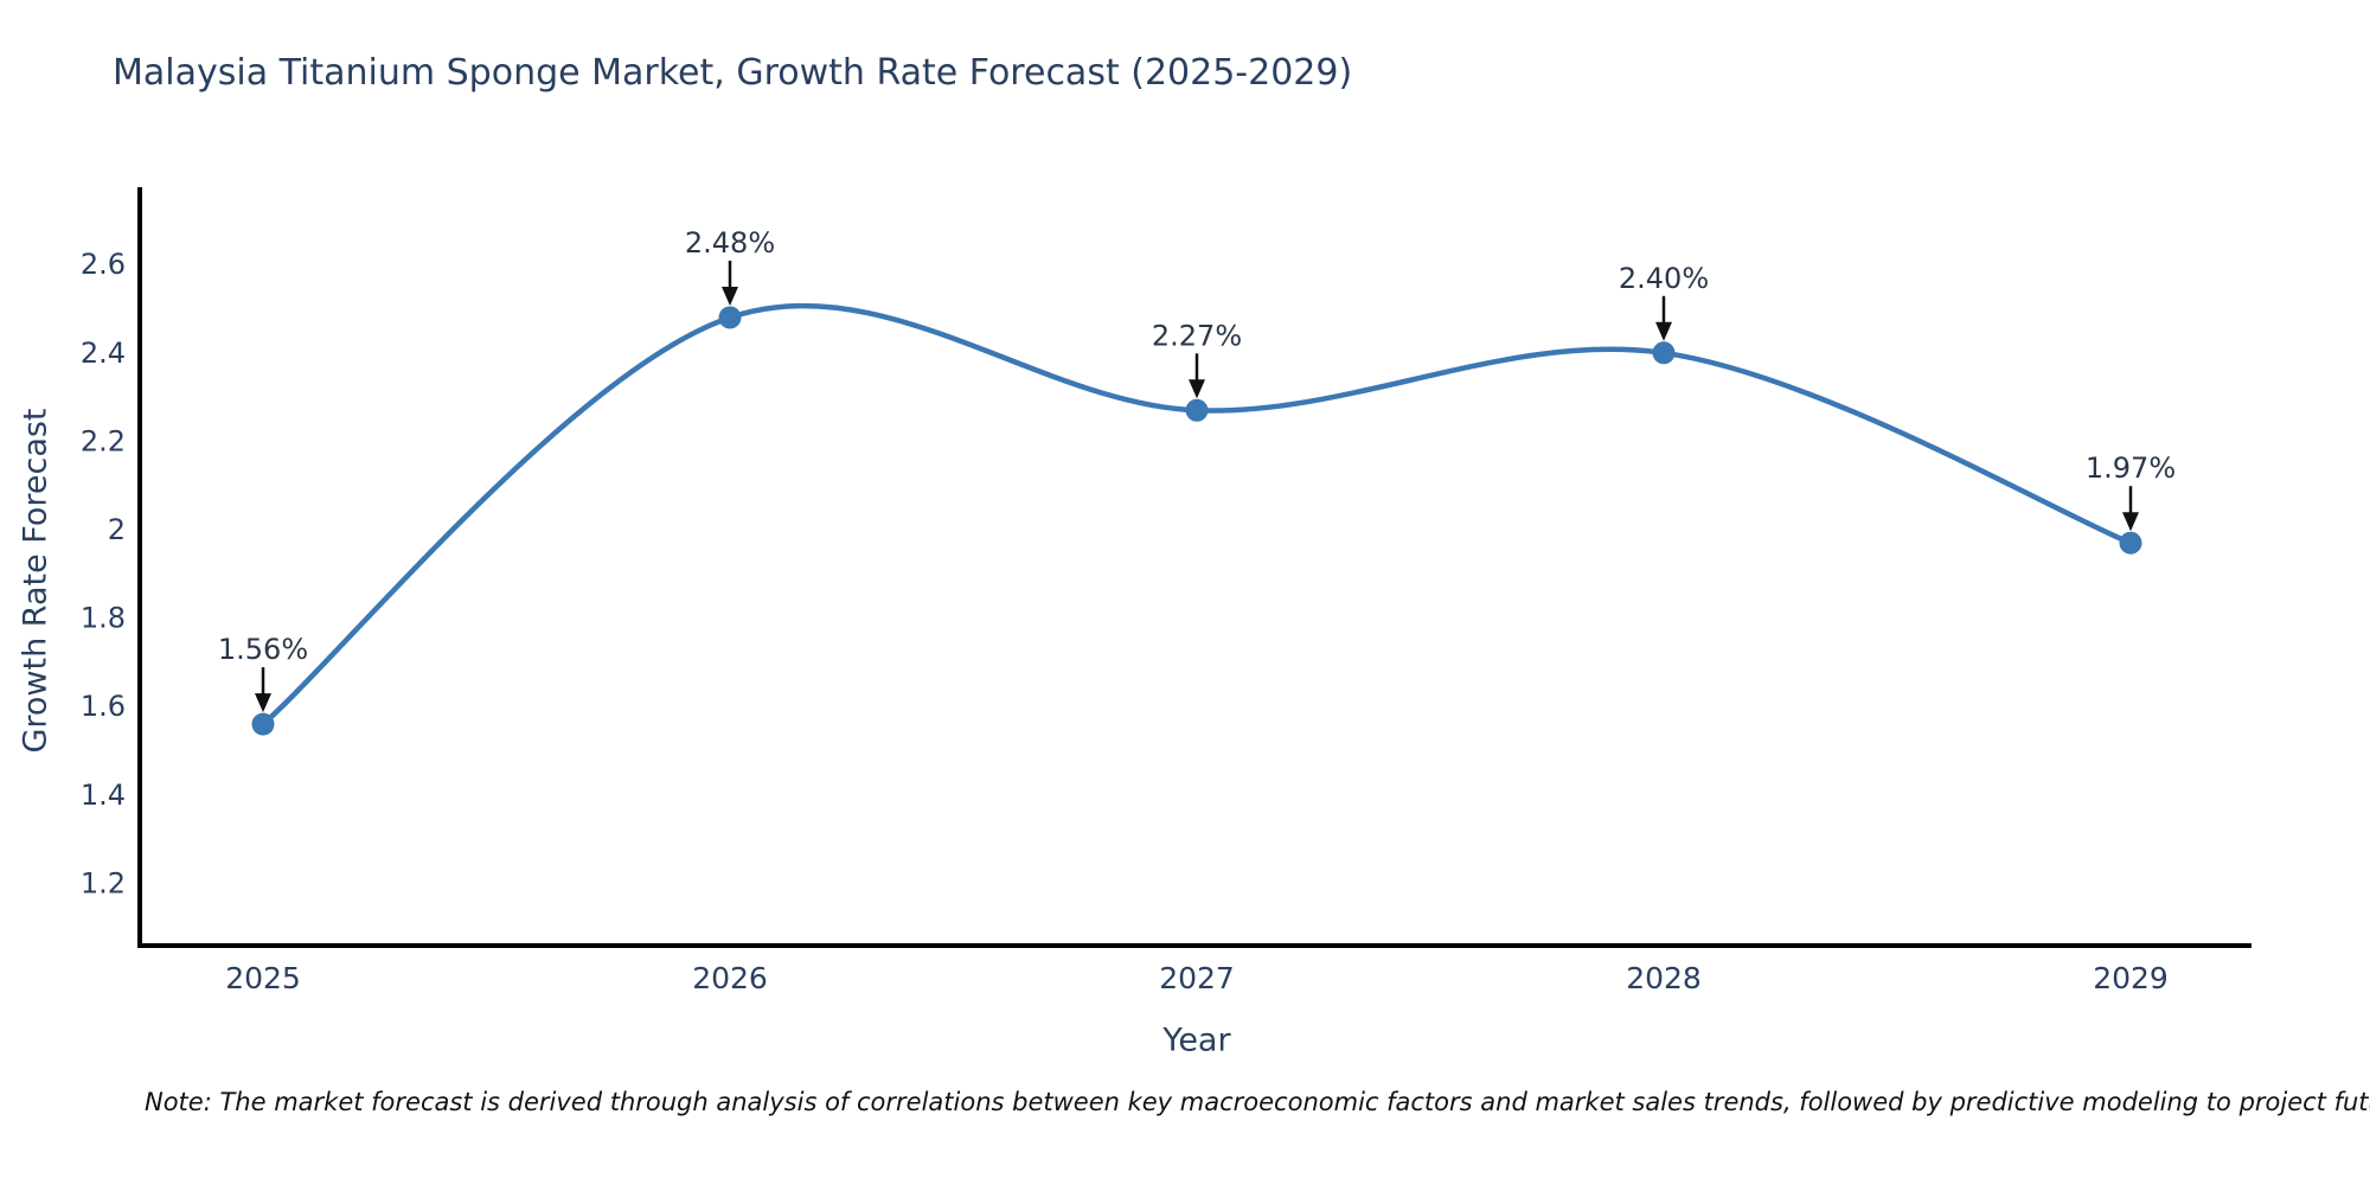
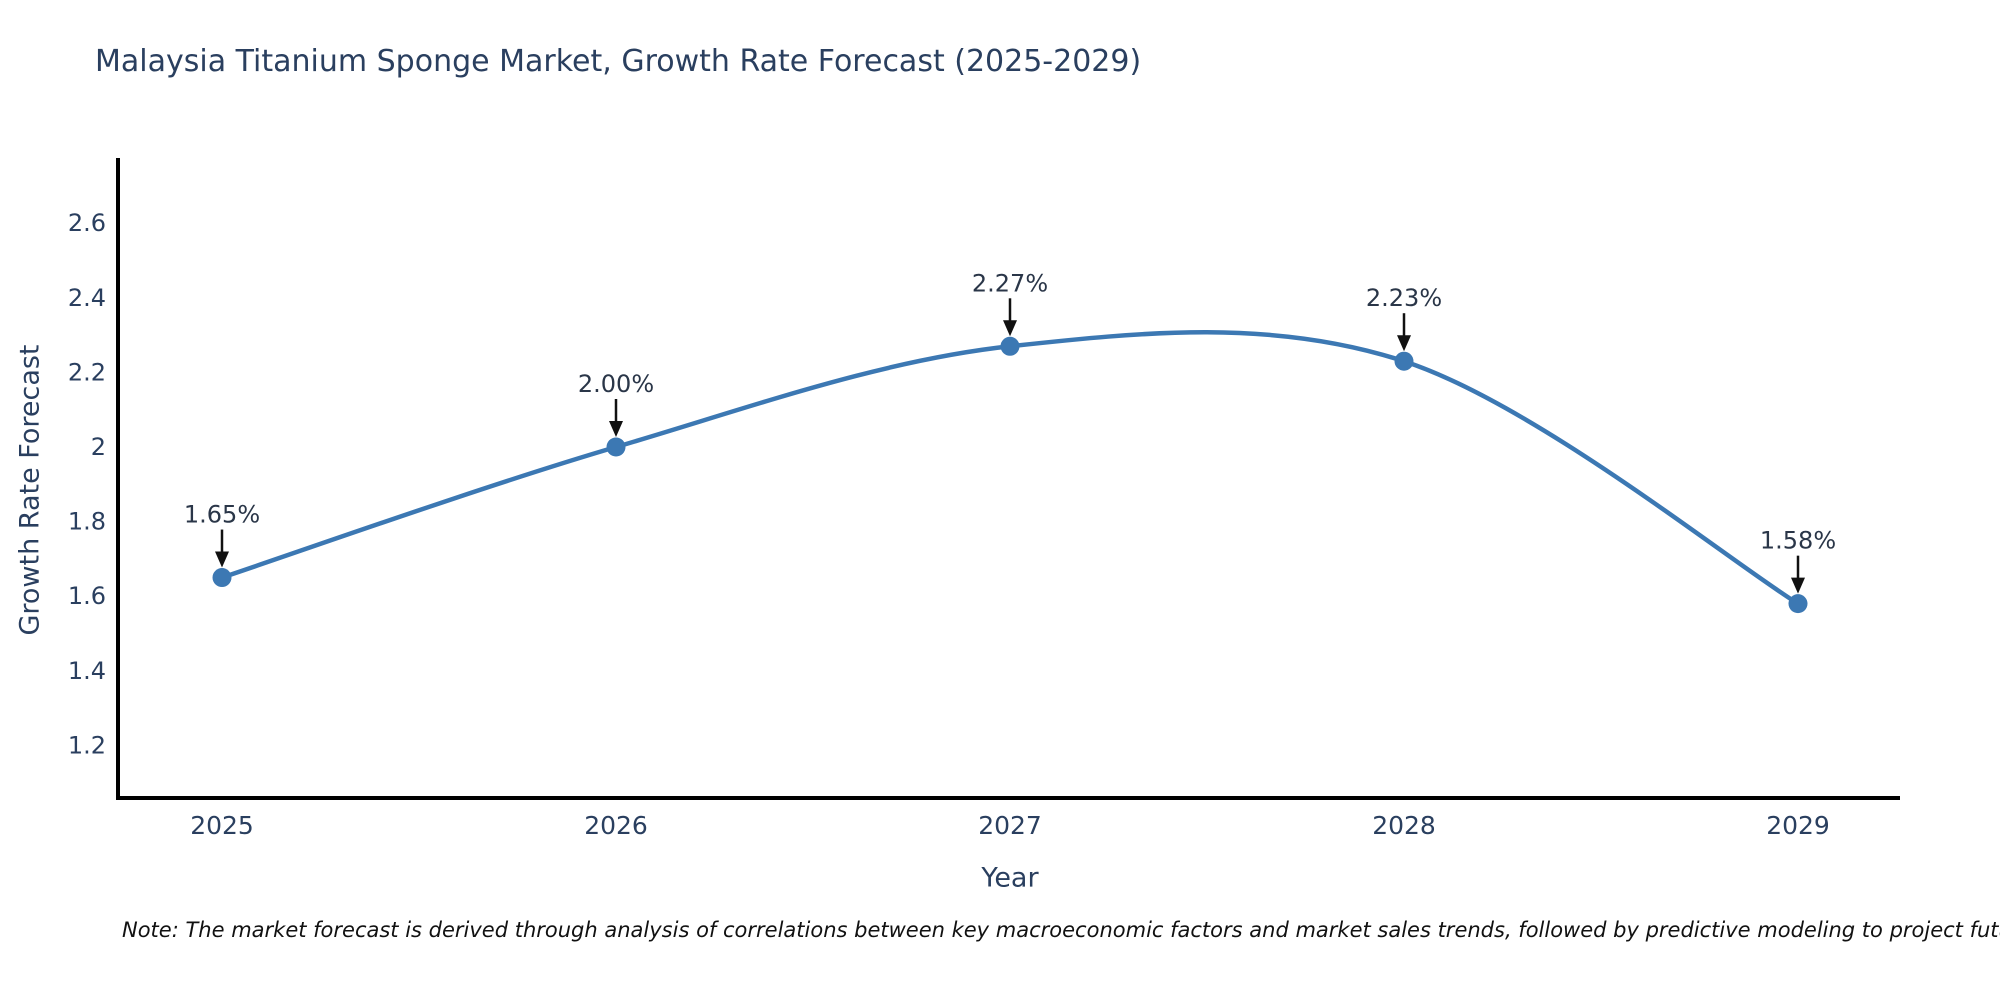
2025: 1.56% -> 1.65%
2026: 2.48% -> 2.00%
2028: 2.40% -> 2.23%
2029: 1.97% -> 1.58%
